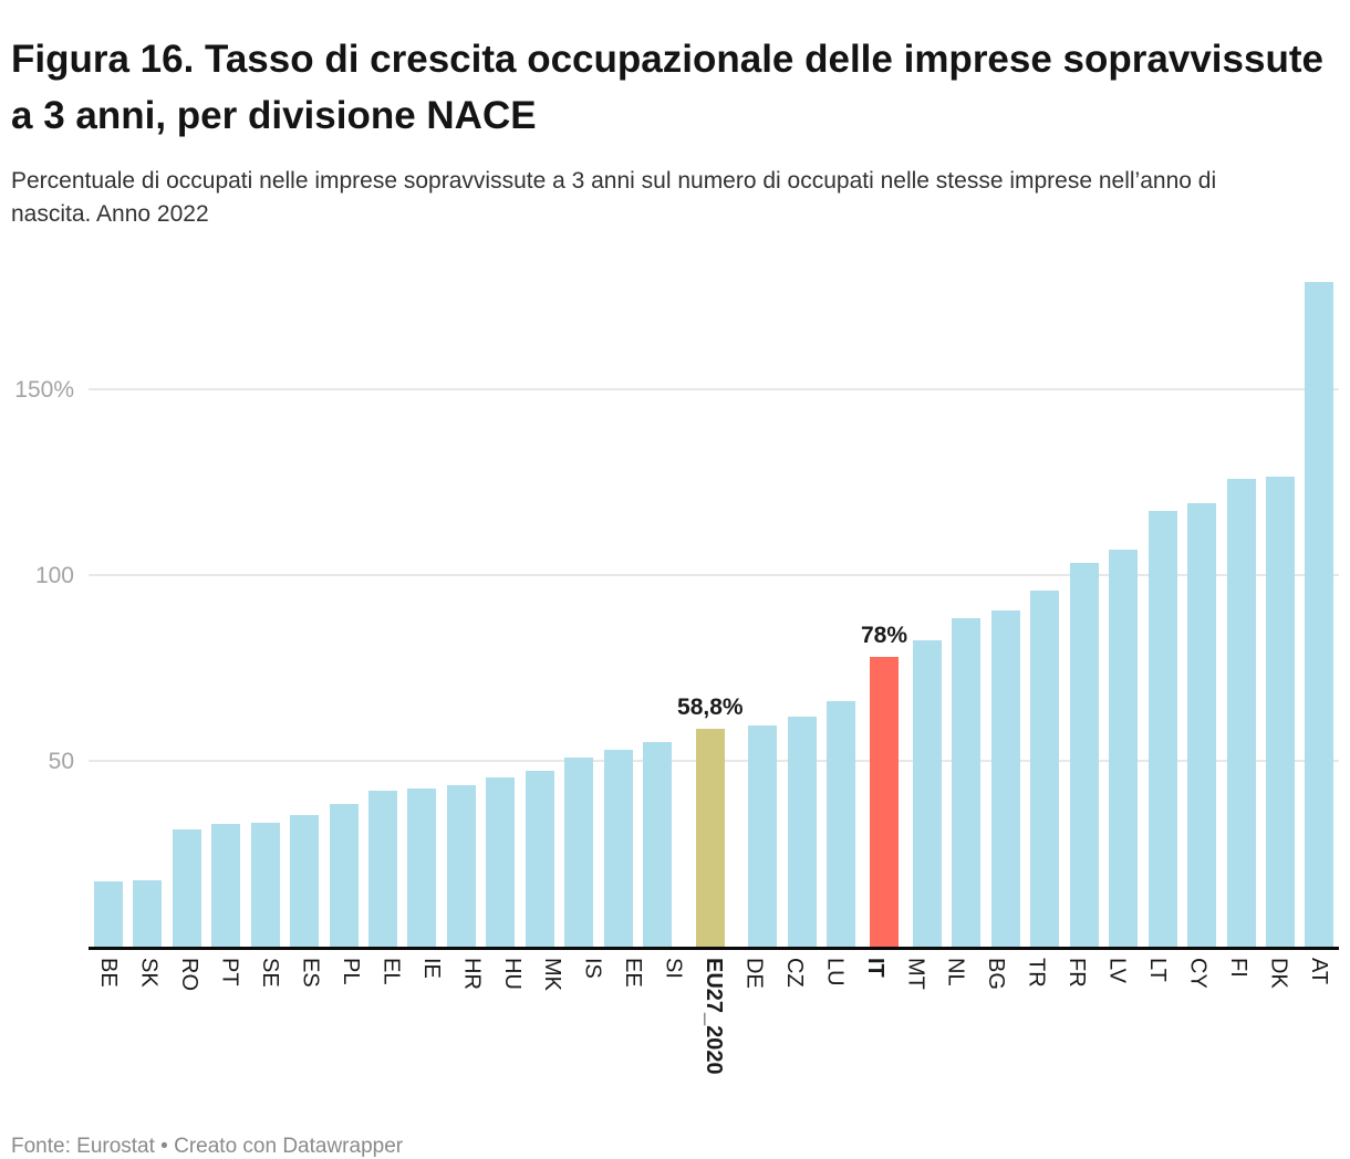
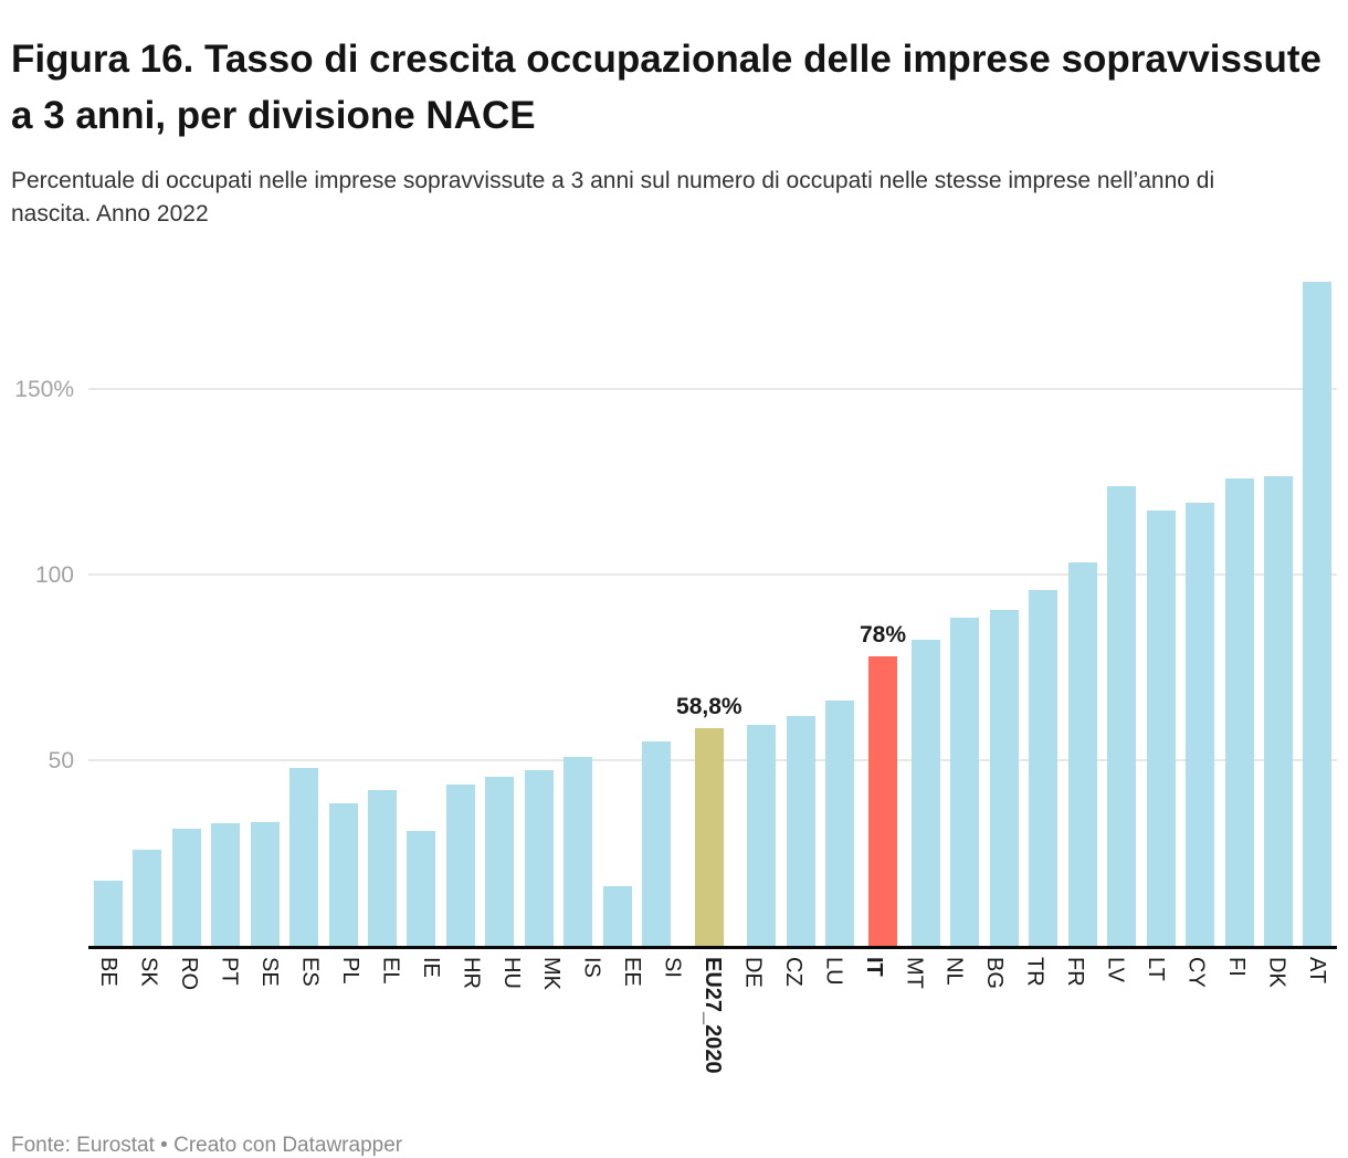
SK: 18% -> 26%
ES: 36% -> 48%
IE: 42% -> 31%
EE: 53% -> 16%
LV: 107% -> 124%
